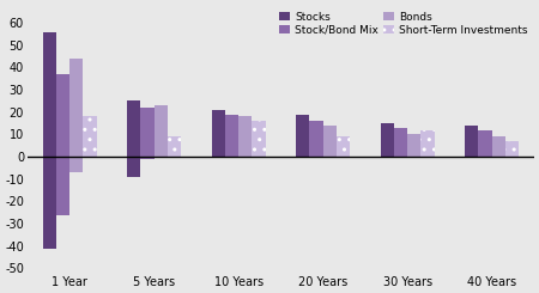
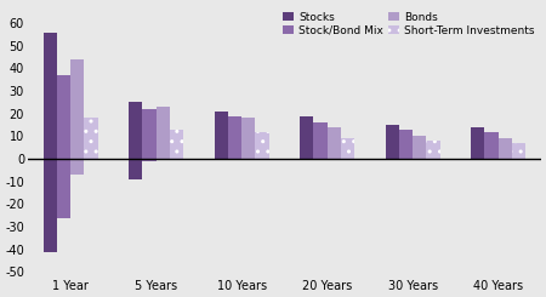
Short-Term Investments/5 Years: 9 -> 13
Short-Term Investments/10 Years: 16 -> 12
Short-Term Investments/30 Years: 12 -> 8
